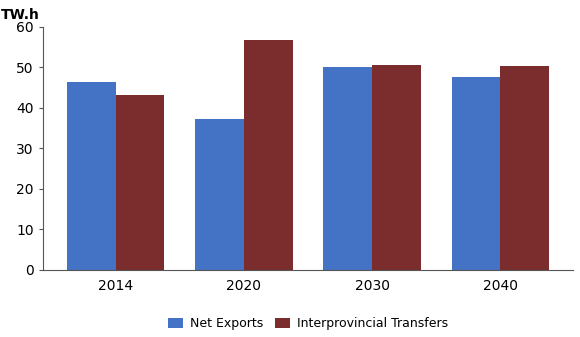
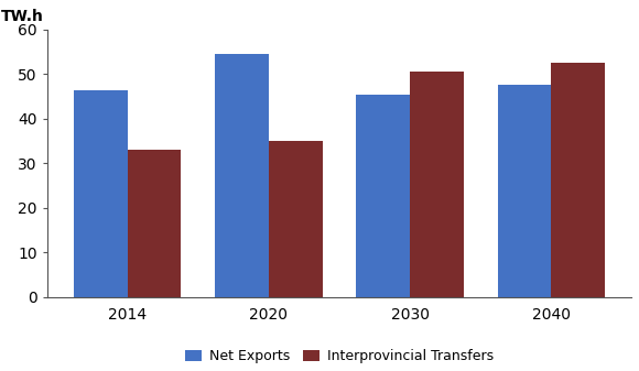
Interprovincial Transfers/2014: 43.2 -> 33.0
Net Exports/2020: 37.3 -> 54.5
Interprovincial Transfers/2020: 56.7 -> 35.0
Net Exports/2030: 50.1 -> 45.5
Interprovincial Transfers/2040: 50.4 -> 52.5
